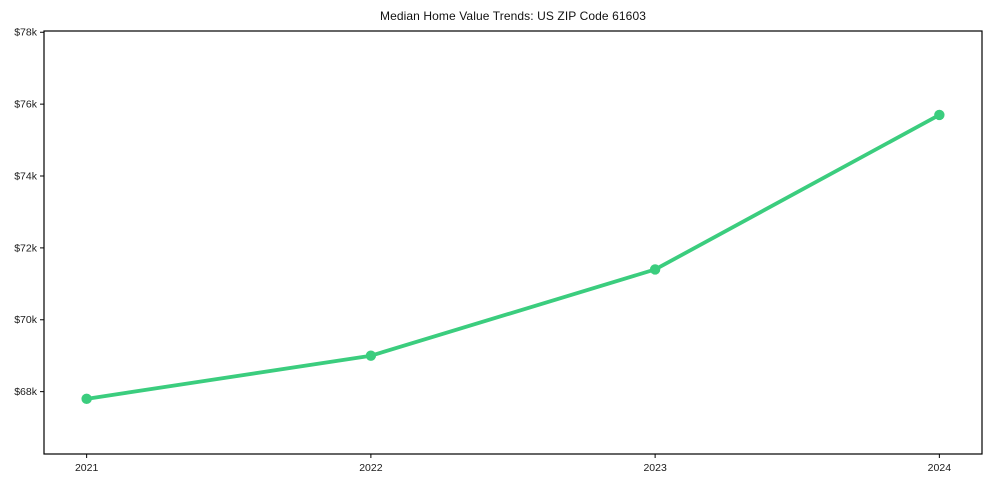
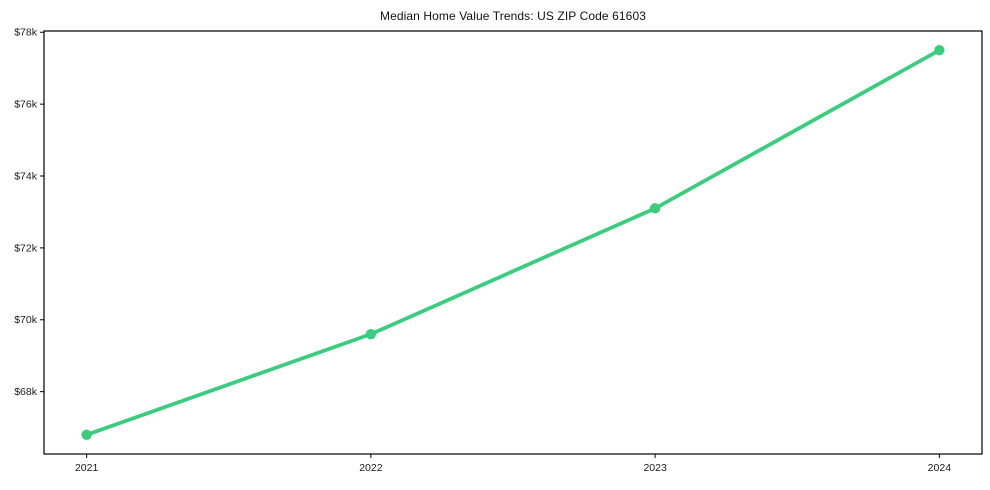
2021: $67.8k -> $66.8k
2022: $69.0k -> $69.6k
2023: $71.4k -> $73.1k
2024: $75.7k -> $77.5k
